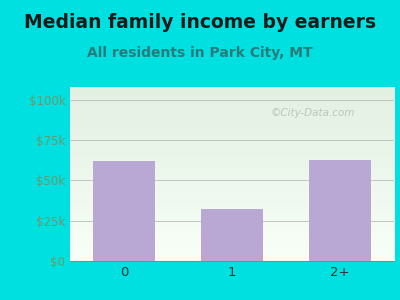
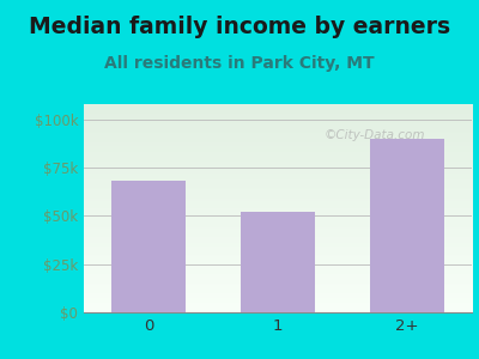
0: $62k -> $68k
1: $32k -> $52k
2+: $63k -> $90k
